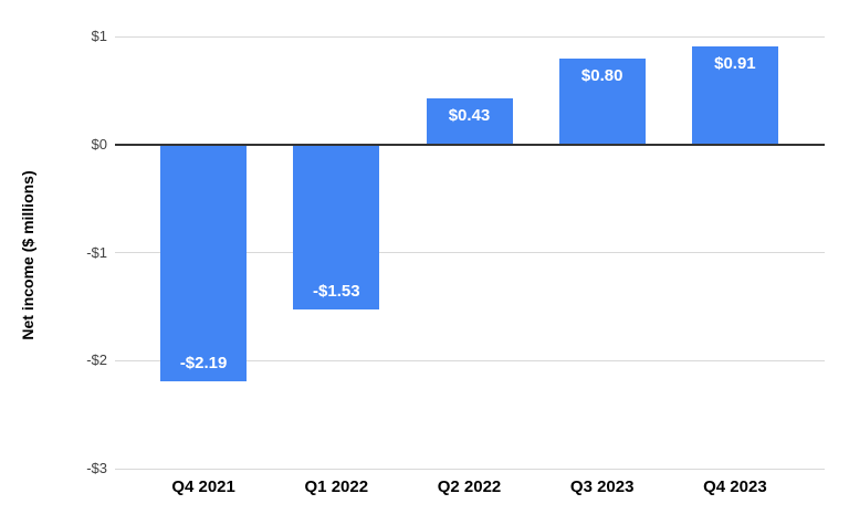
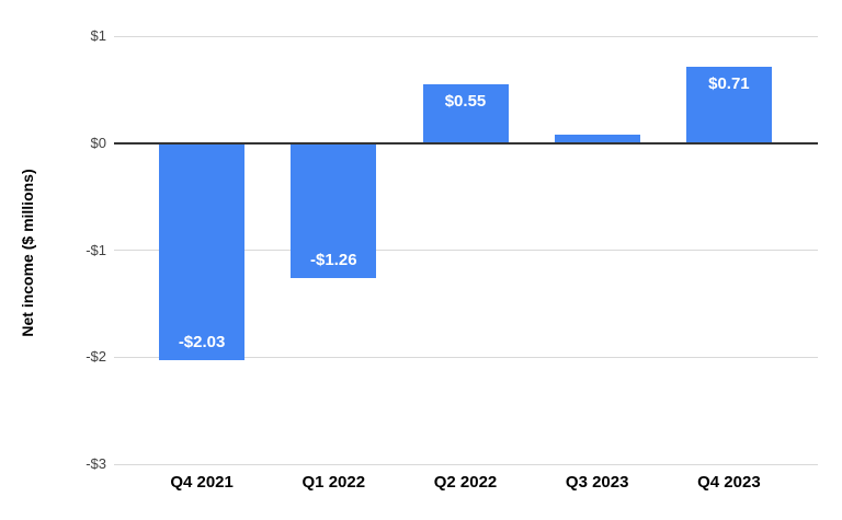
Q4 2021: -$2.19 -> -$2.03
Q1 2022: -$1.53 -> -$1.26
Q2 2022: $0.43 -> $0.55
Q3 2023: $0.80 -> $0.08
Q4 2023: $0.91 -> $0.71
